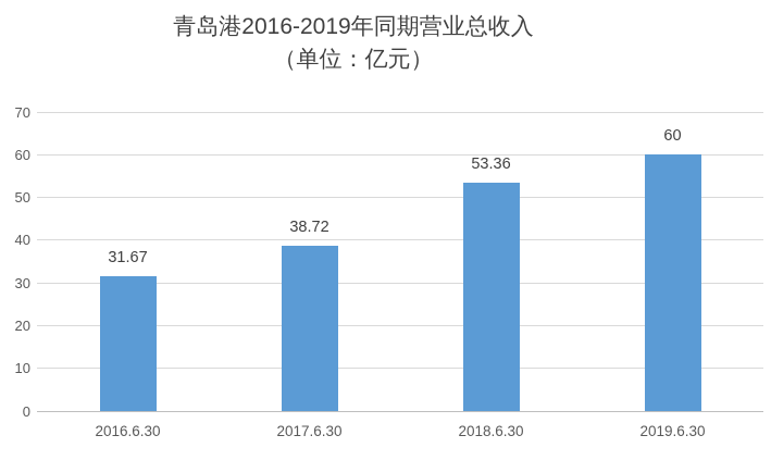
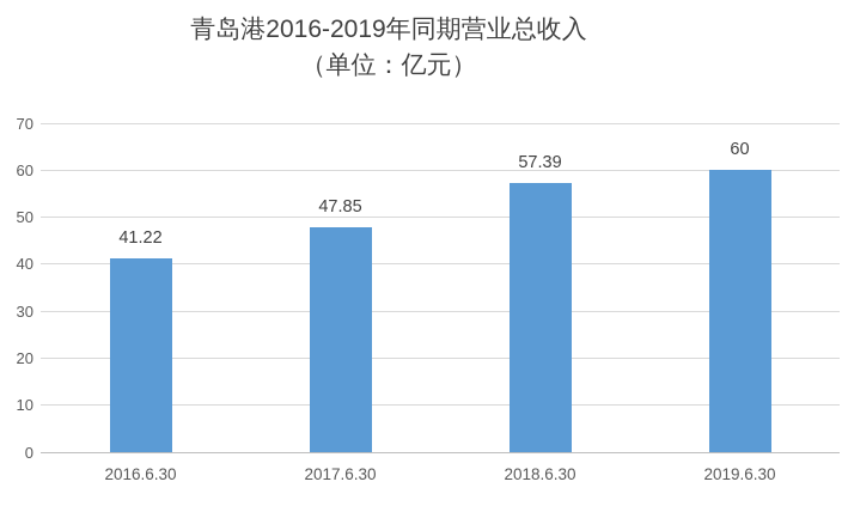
2016.6.30: 31.67 -> 41.22
2017.6.30: 38.72 -> 47.85
2018.6.30: 53.36 -> 57.39
